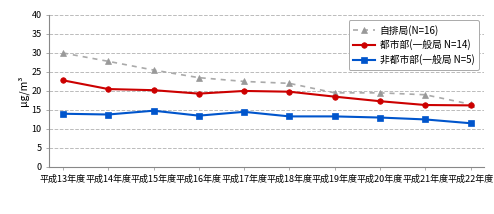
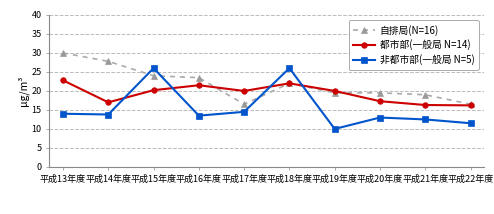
都市部(一般局 N=14)/平成14年度: 20.5 -> 17.0
自排局(N=16)/平成15年度: 25.5 -> 24.0
非都市部(一般局 N=5)/平成15年度: 14.8 -> 26.0
都市部(一般局 N=14)/平成16年度: 19.3 -> 21.5
自排局(N=16)/平成17年度: 22.5 -> 16.5
都市部(一般局 N=14)/平成18年度: 19.8 -> 22.0
非都市部(一般局 N=5)/平成18年度: 13.3 -> 26.0
都市部(一般局 N=14)/平成19年度: 18.5 -> 20.0
非都市部(一般局 N=5)/平成19年度: 13.3 -> 10.0
